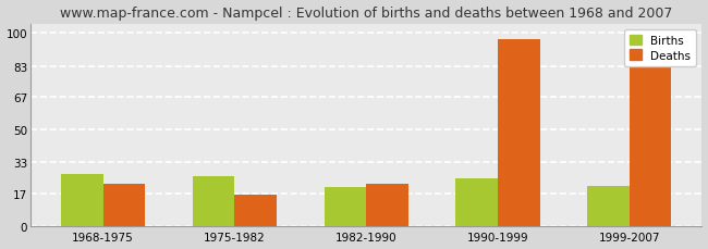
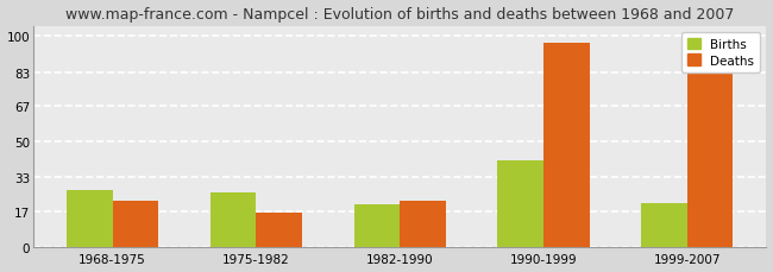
Births/1990-1999: 25 -> 41
